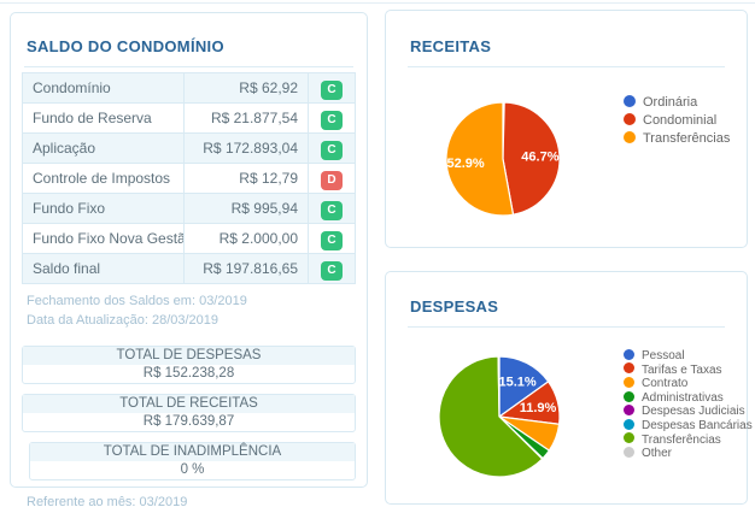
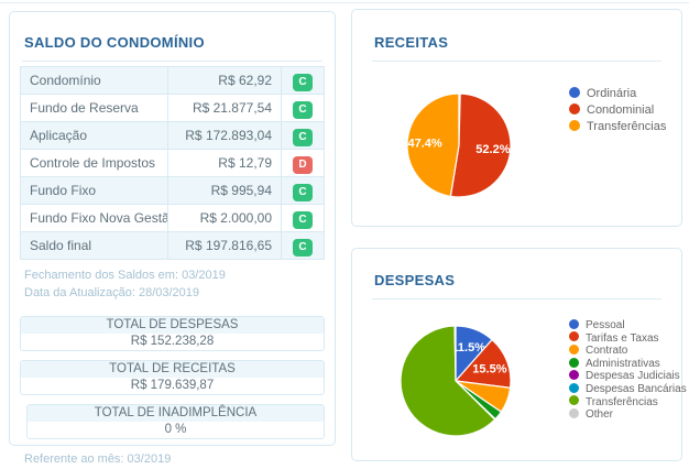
RECEITAS/Condominial: 46.7% -> 52.2%
RECEITAS/Transferências: 52.9% -> 47.4%
DESPESAS/Pessoal: 15.1% -> 11.5%
DESPESAS/Tarifas e Taxas: 11.9% -> 15.5%
